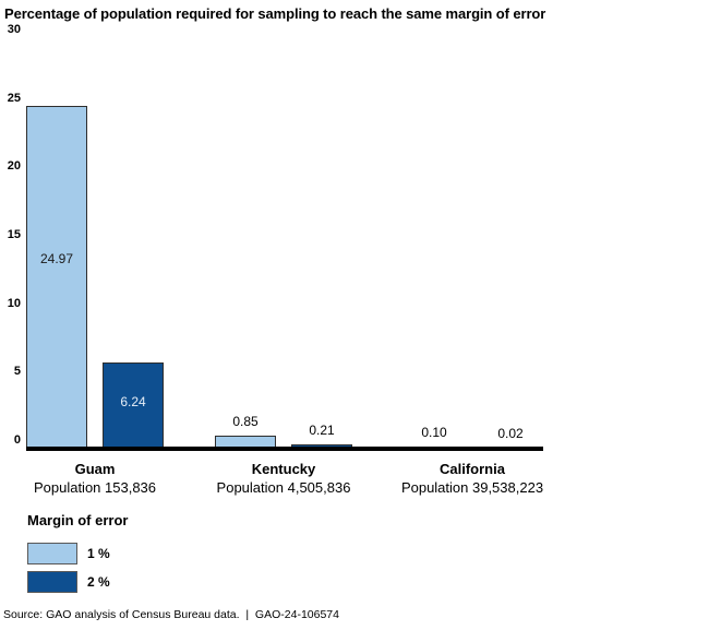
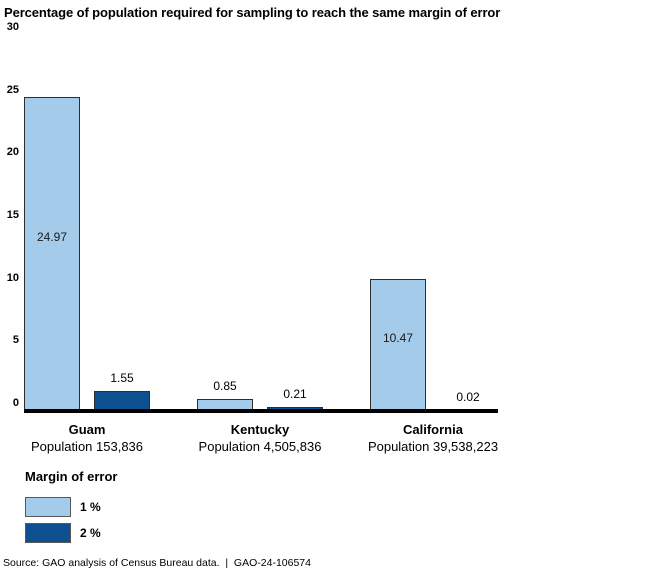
2 %/Guam: 6.24 -> 1.55
1 %/California: 0.10 -> 10.47
